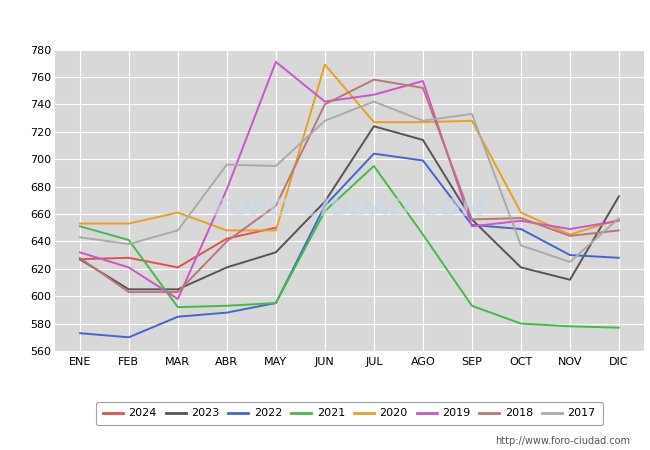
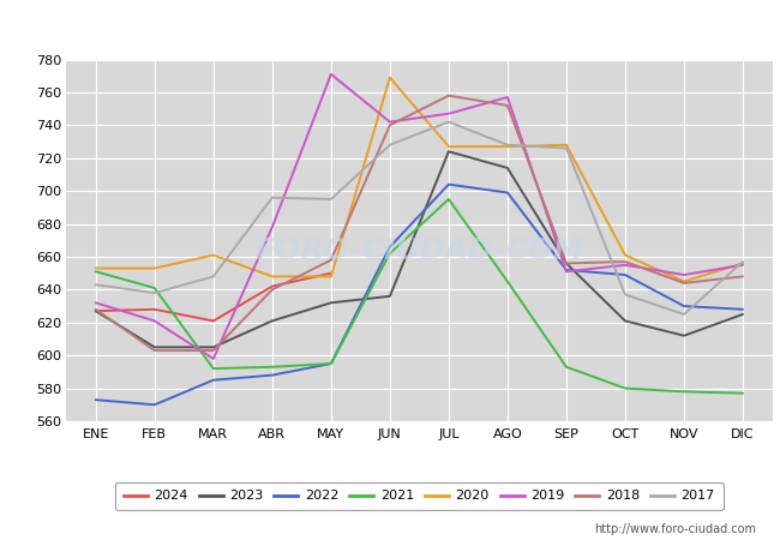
2018/MAY: 666 -> 658
2023/JUN: 669 -> 636
2017/SEP: 733 -> 726
2023/DIC: 673 -> 625
